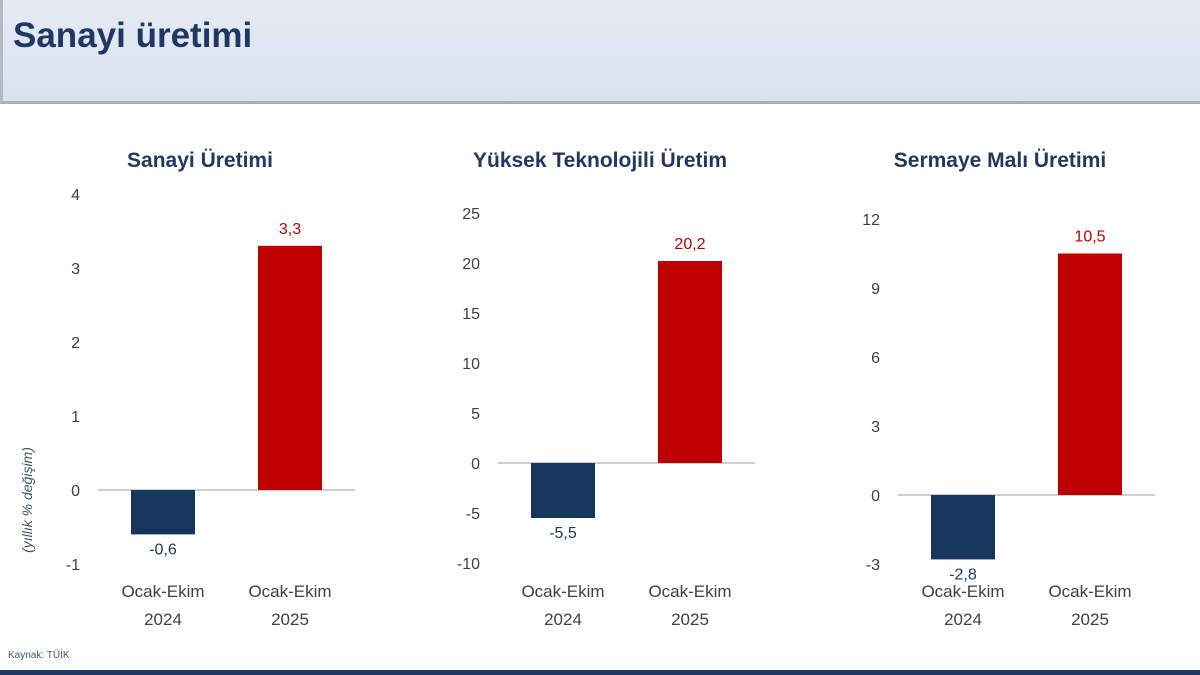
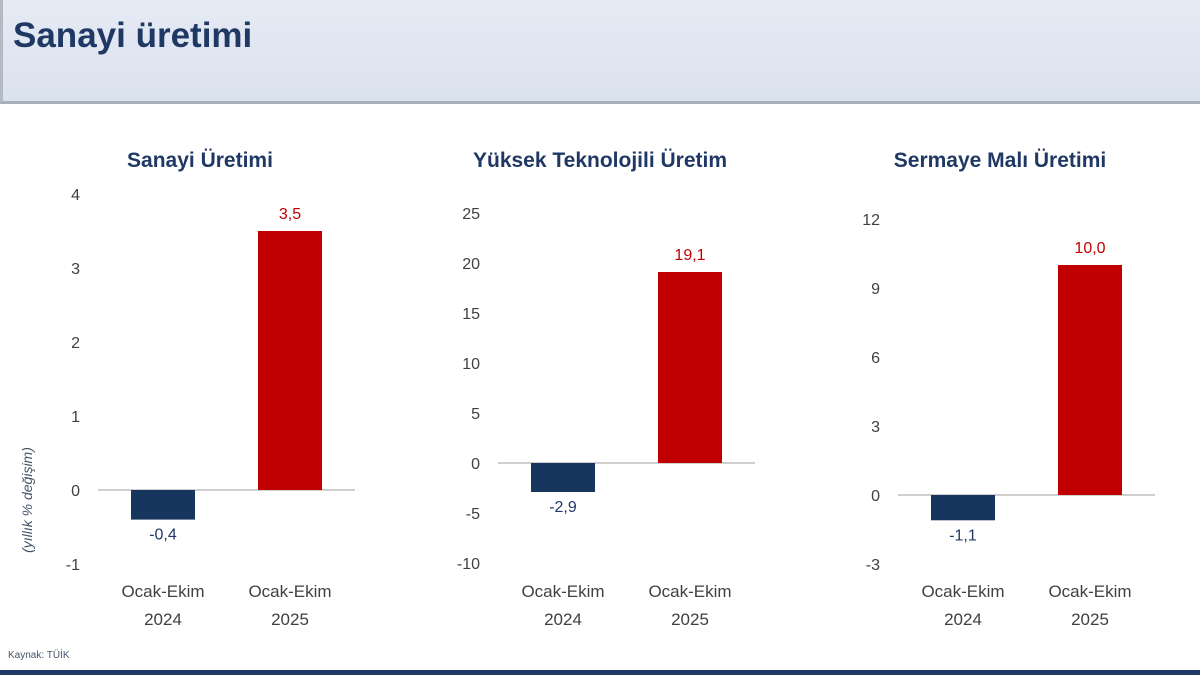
Sanayi Üretimi/Ocak-Ekim 2024: -0,6 -> -0,4
Sanayi Üretimi/Ocak-Ekim 2025: 3,3 -> 3,5
Yüksek Teknolojili Üretim/Ocak-Ekim 2024: -5,5 -> -2,9
Yüksek Teknolojili Üretim/Ocak-Ekim 2025: 20,2 -> 19,1
Sermaye Malı Üretimi/Ocak-Ekim 2024: -2,8 -> -1,1
Sermaye Malı Üretimi/Ocak-Ekim 2025: 10,5 -> 10,0
